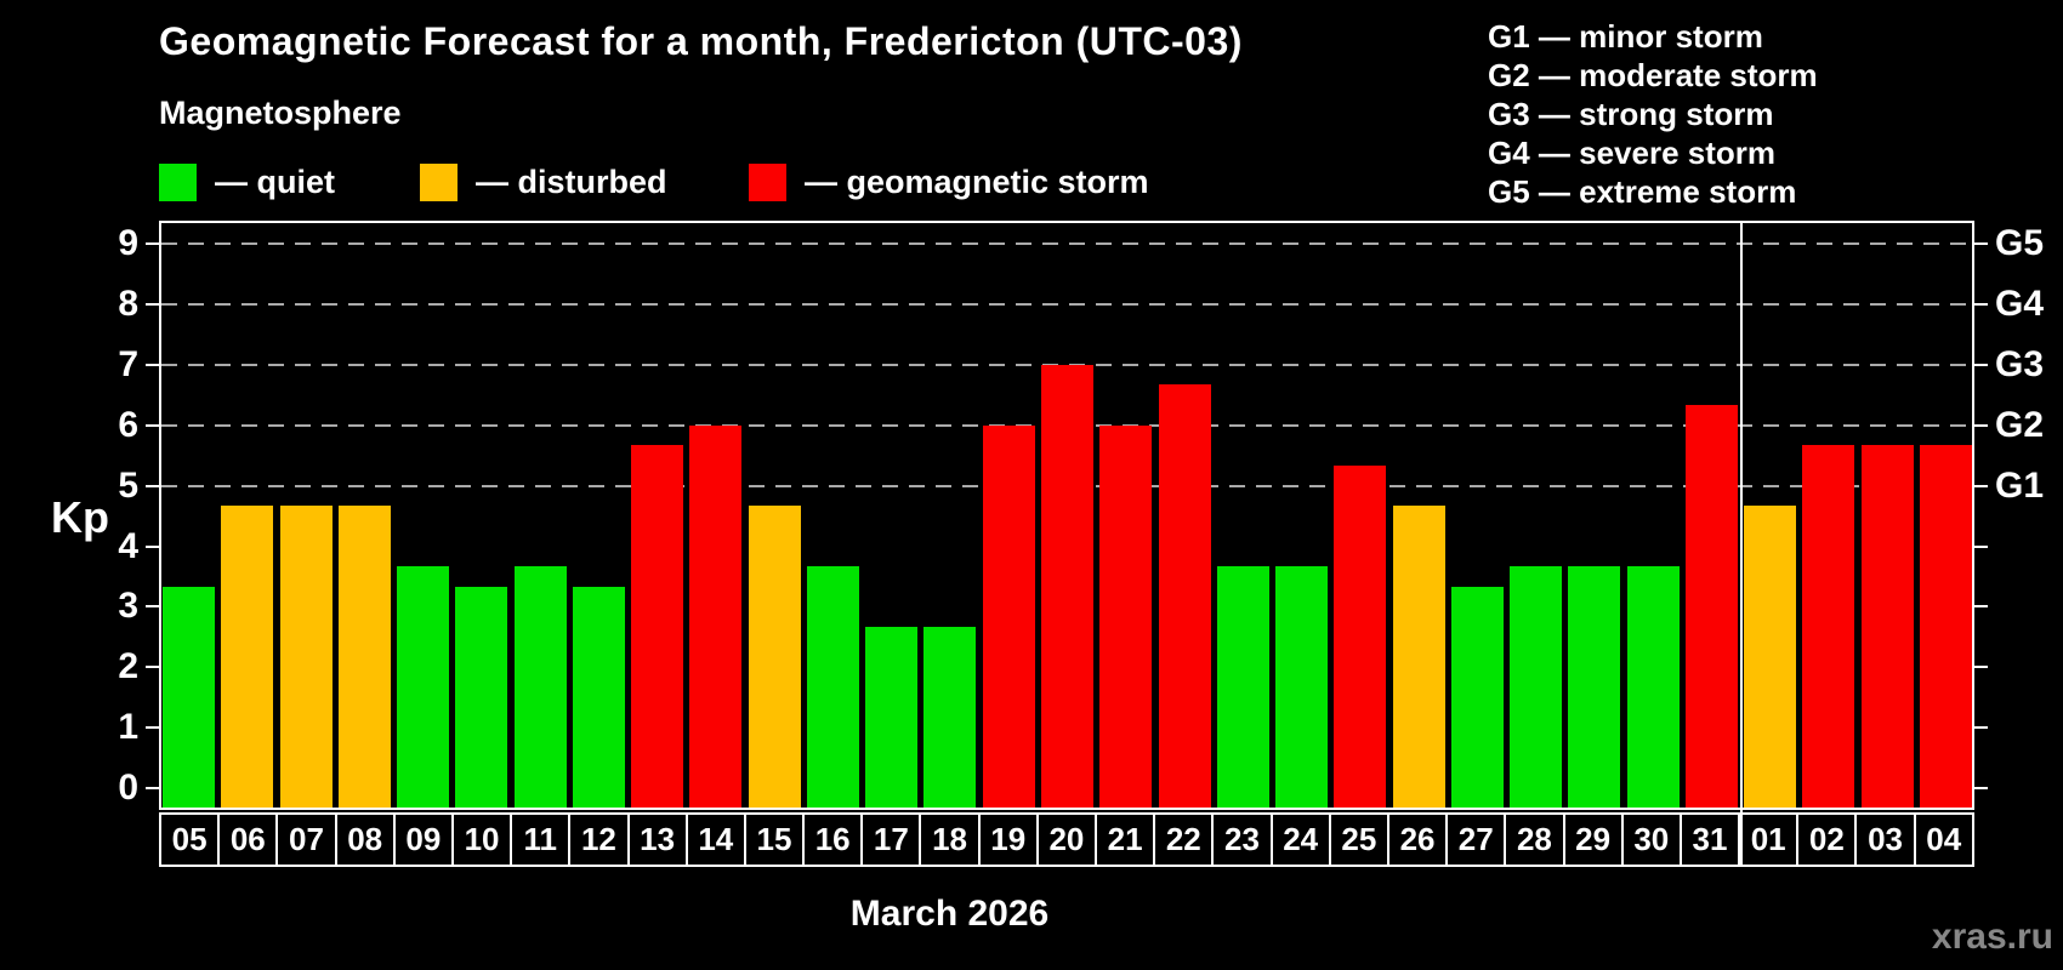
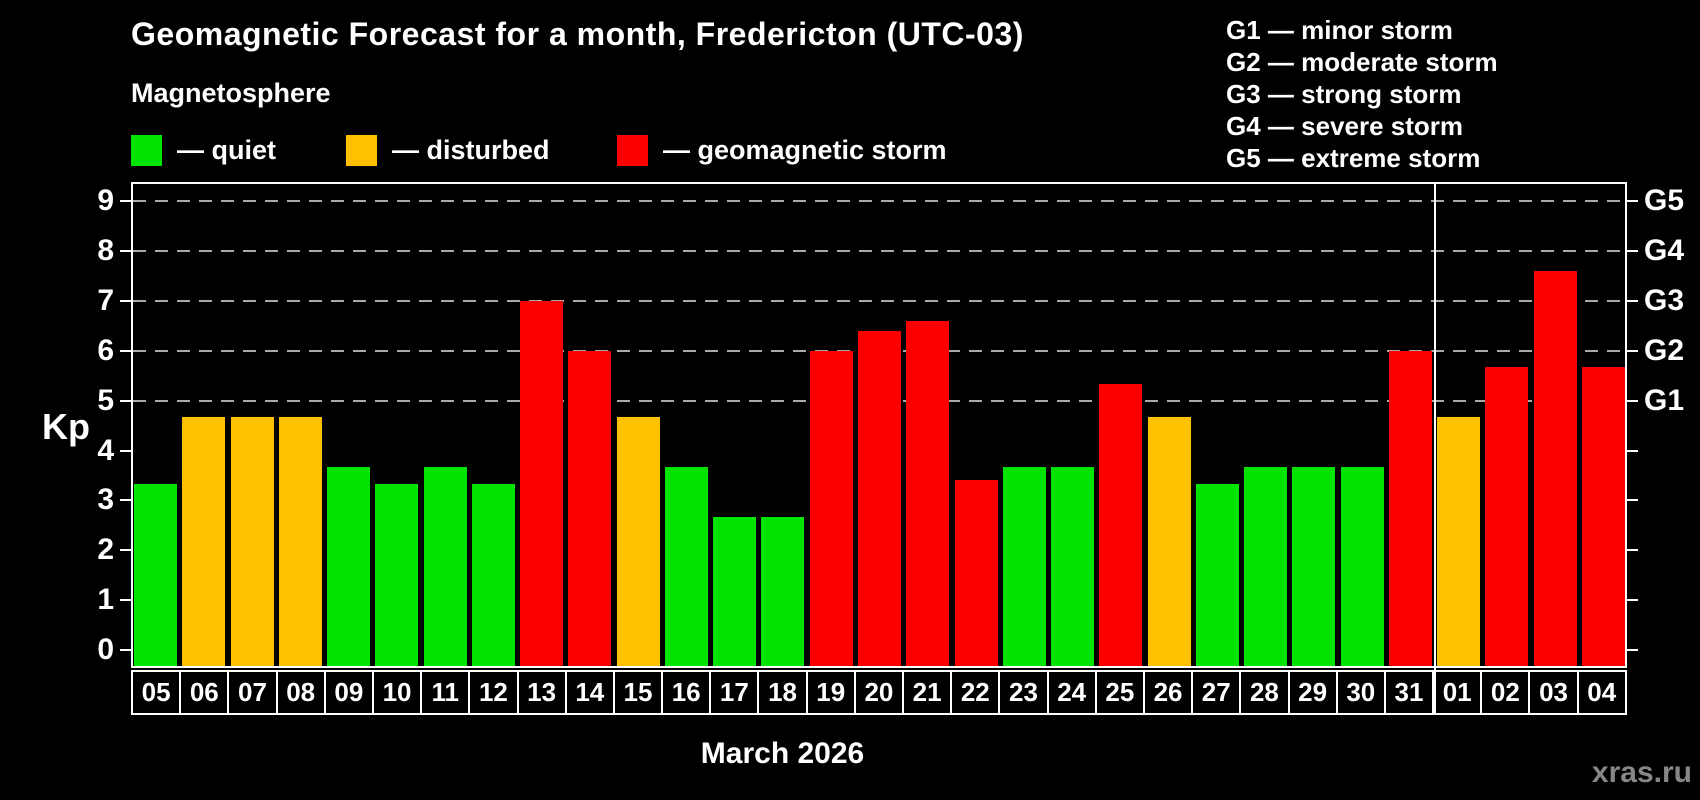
13: 5.7 -> 7.0
20: 7.0 -> 6.4
21: 6.0 -> 6.6
22: 6.7 -> 3.4
31: 6.3 -> 6.0
03: 5.7 -> 7.6
